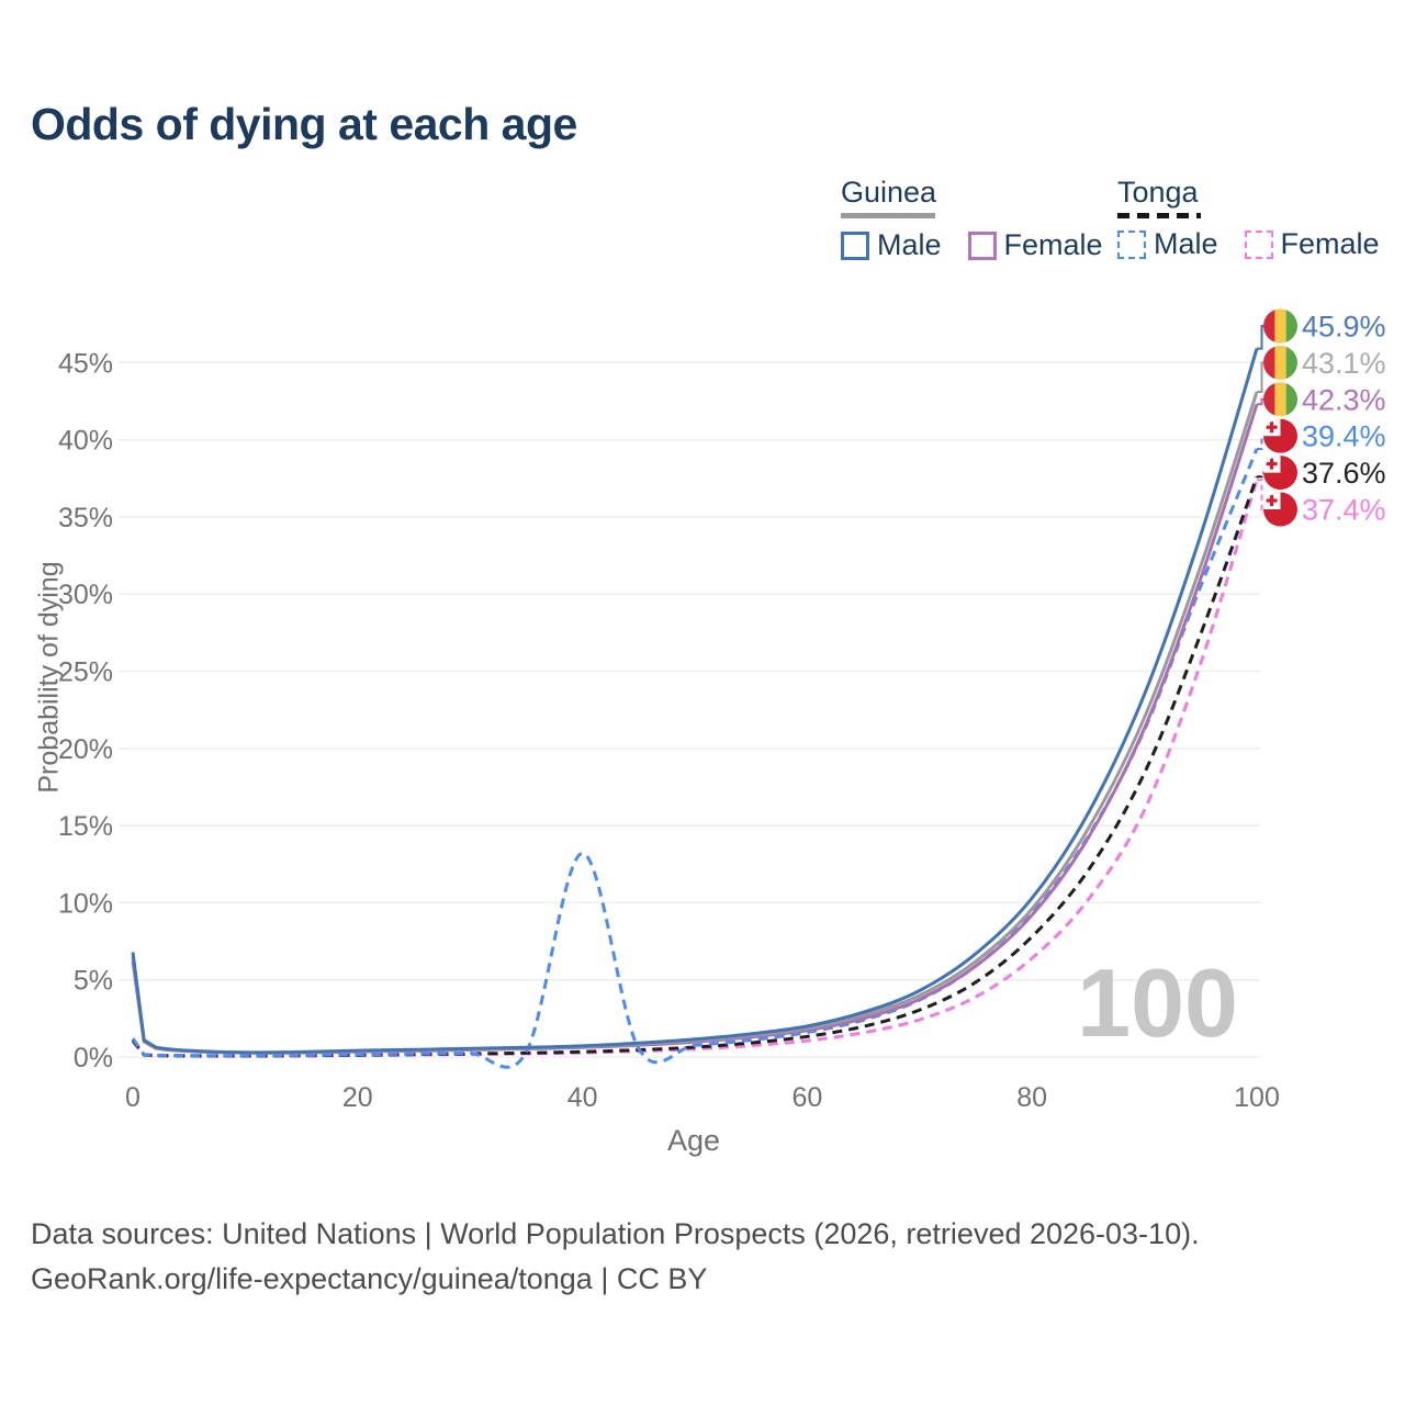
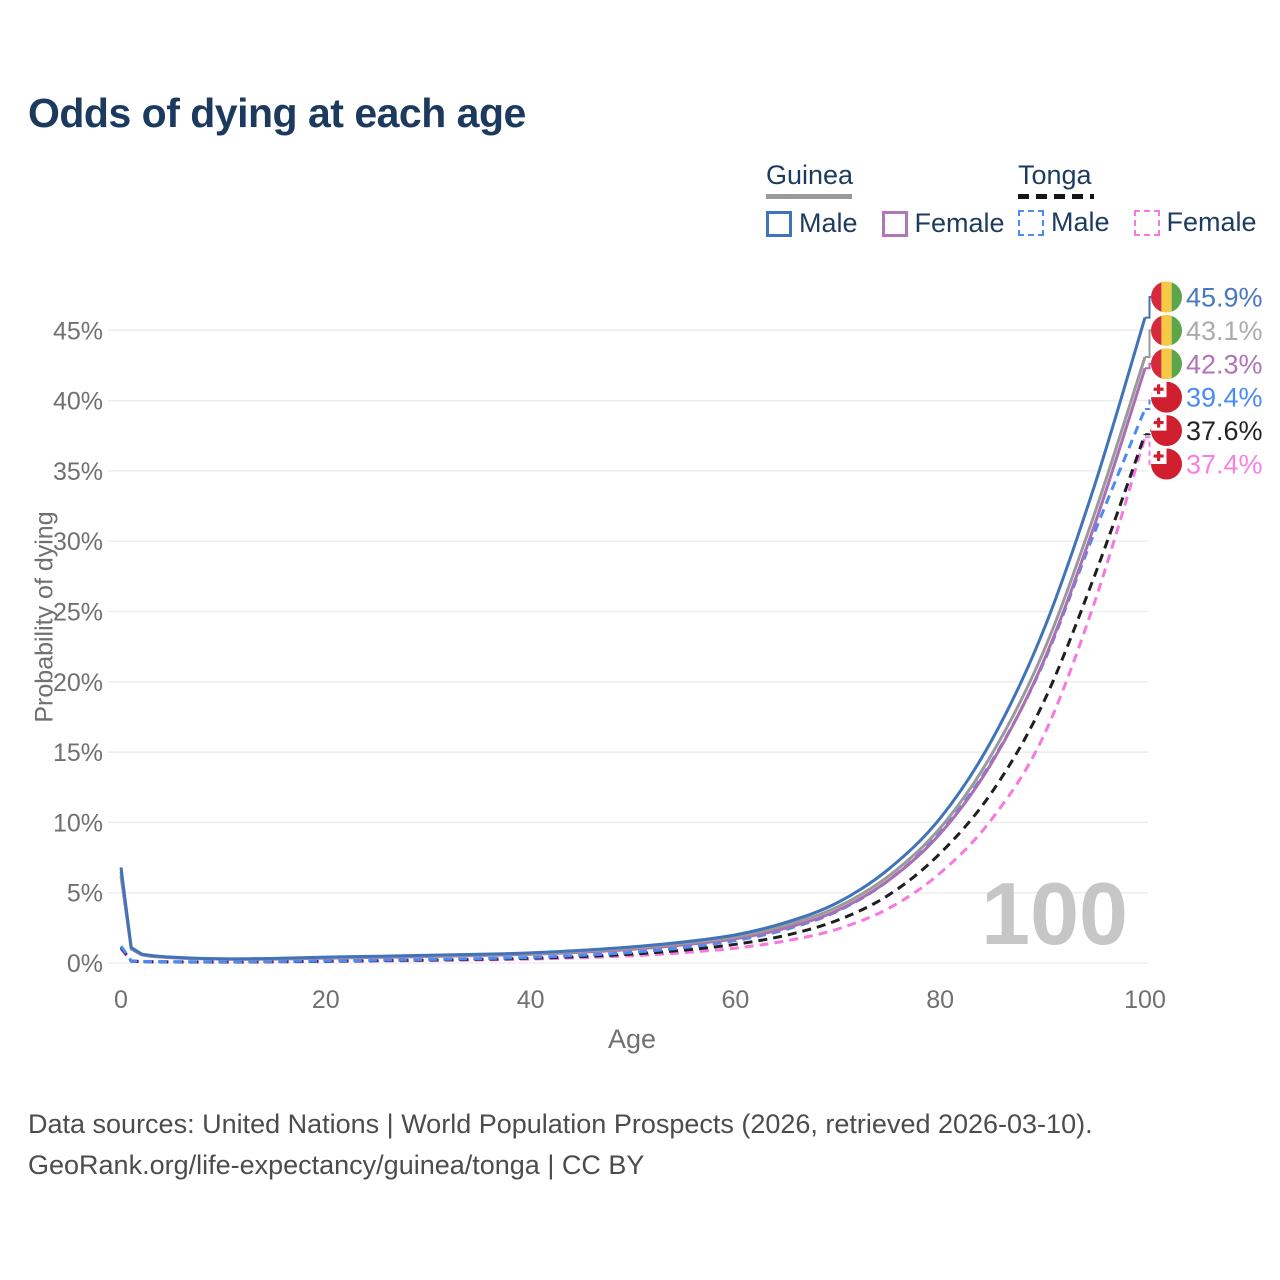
Tonga Male/40: 13.2% -> 0.4%
